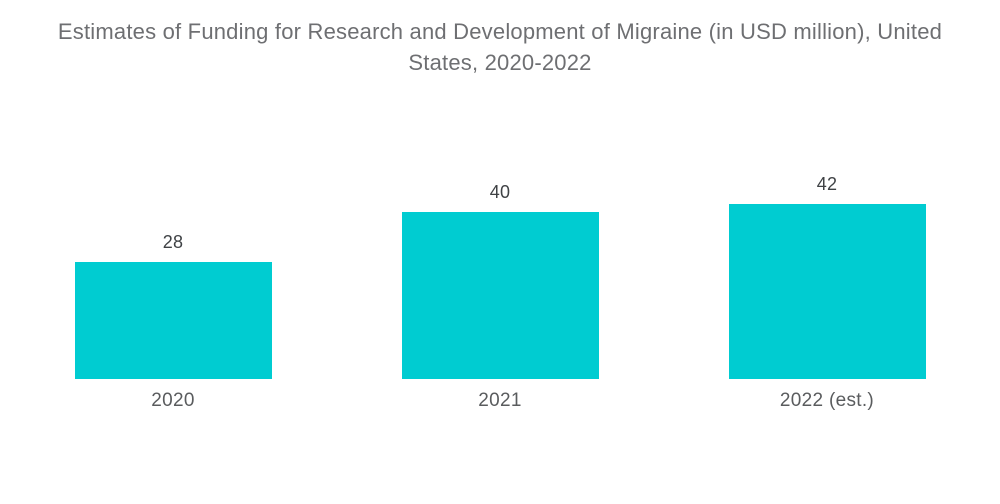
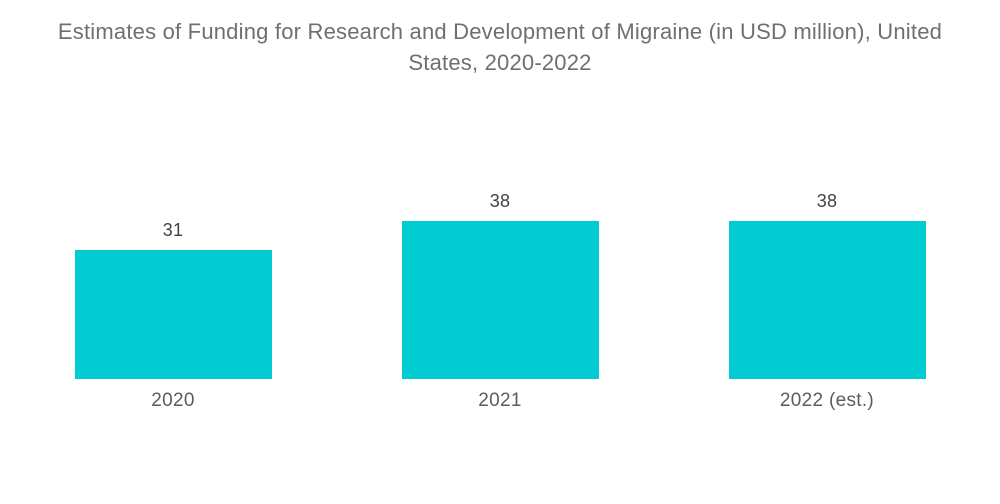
2020: 28 -> 31
2021: 40 -> 38
2022 (est.): 42 -> 38
